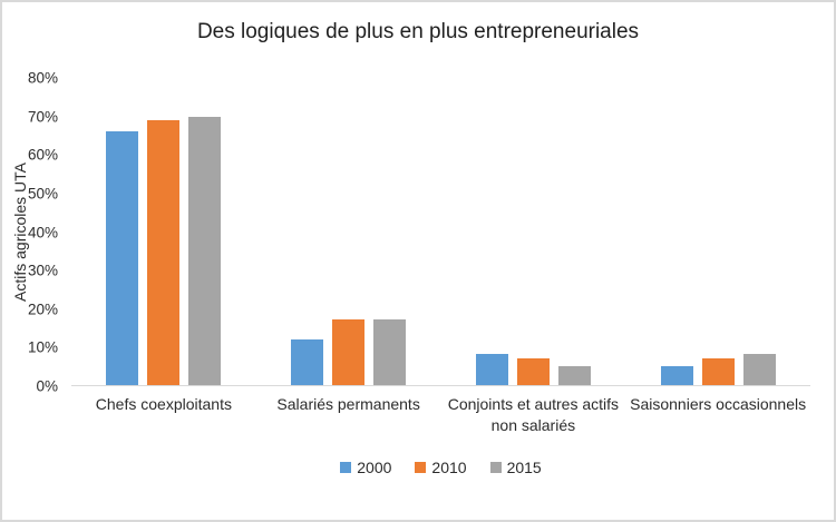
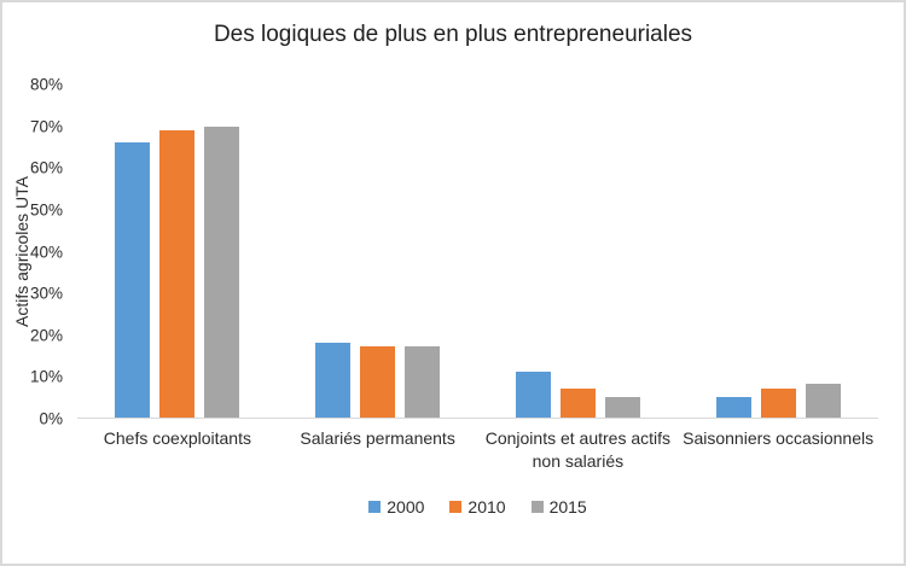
2000/Salariés permanents: 12% -> 18%
2000/Conjoints et autres actifs non salariés: 8% -> 11%
